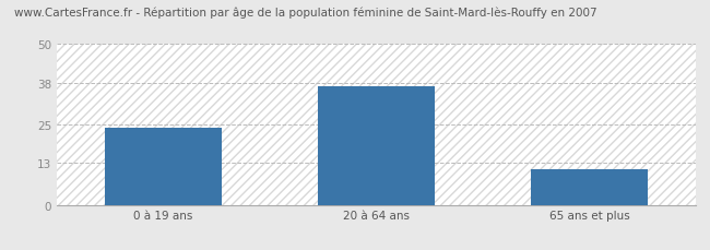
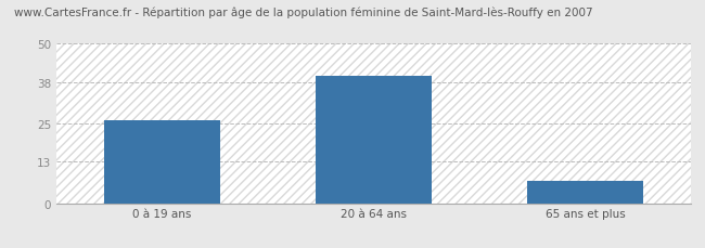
0 à 19 ans: 24 -> 26
20 à 64 ans: 37 -> 40
65 ans et plus: 11 -> 7
